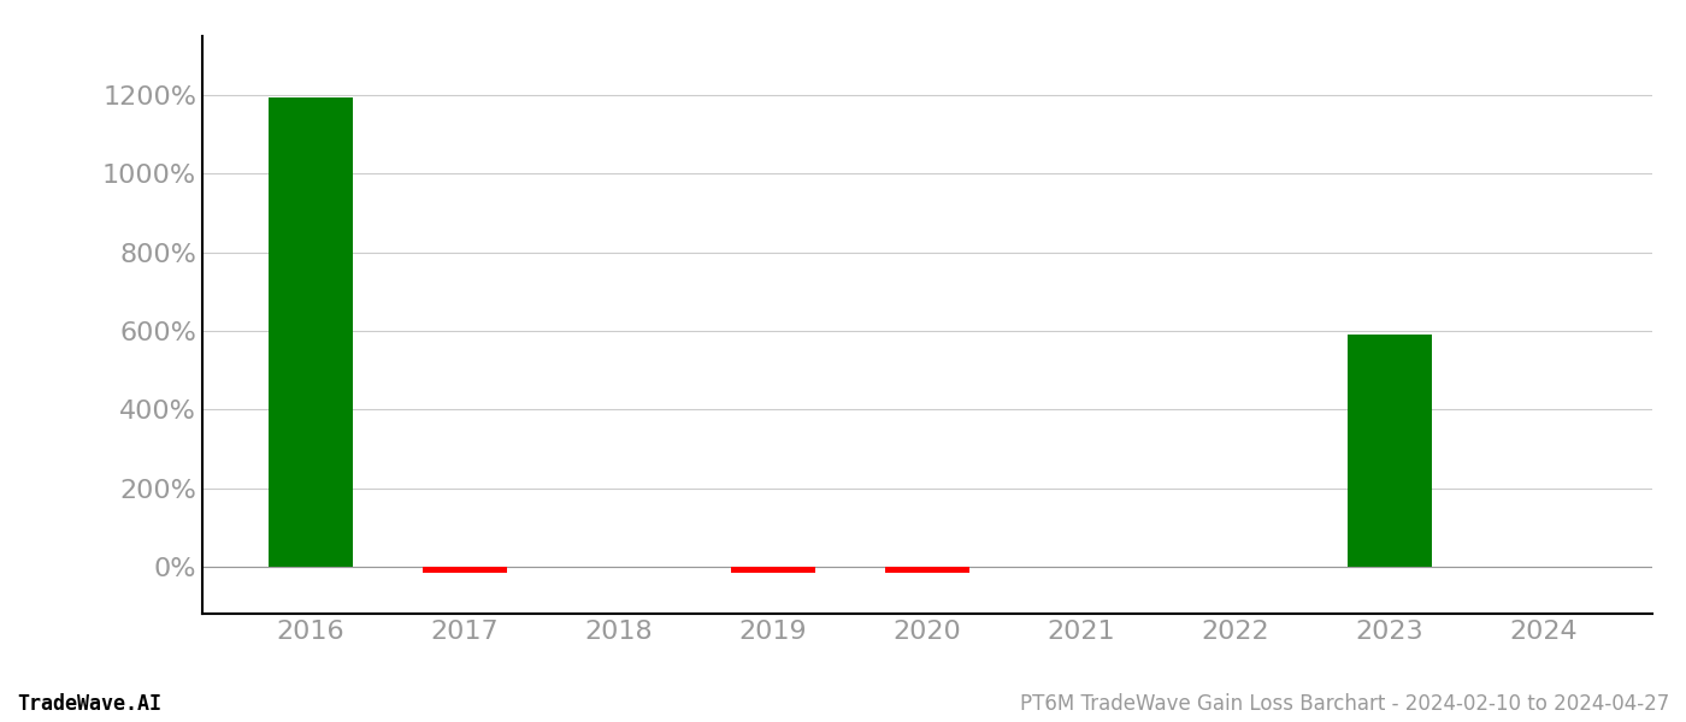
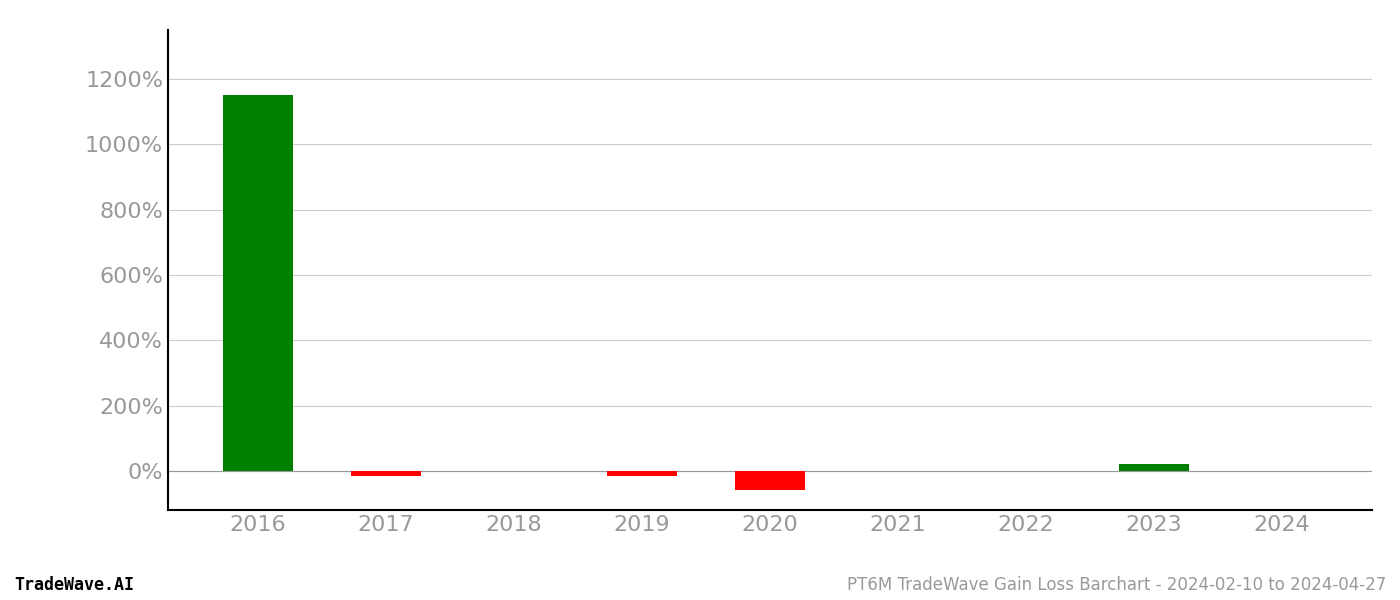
2016: 1195% -> 1150%
2020: -15% -> -60%
2023: 590% -> 20%
